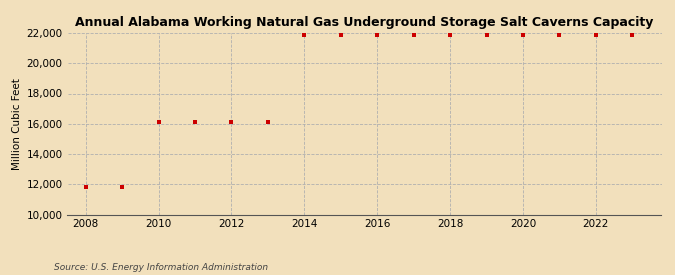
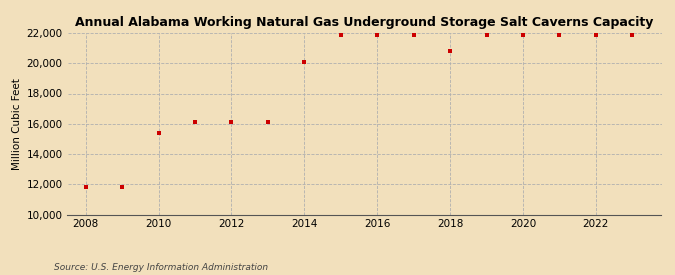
2010: 16,100 -> 15,400
2014: 21,900 -> 20,100
2018: 21,900 -> 20,800
